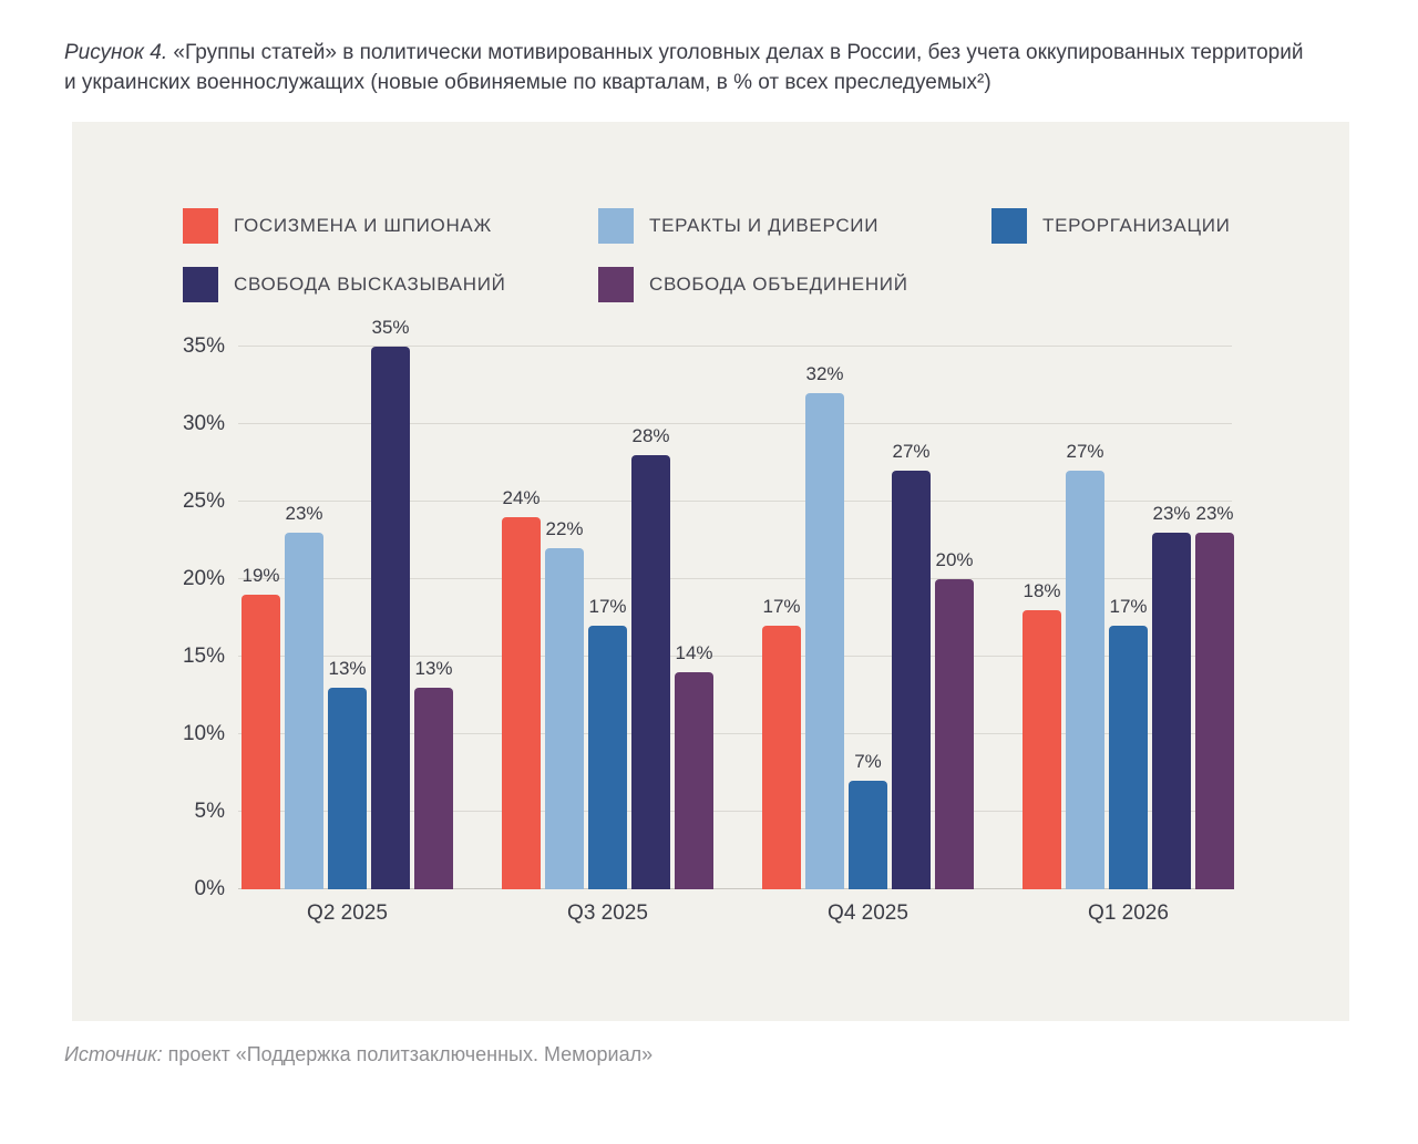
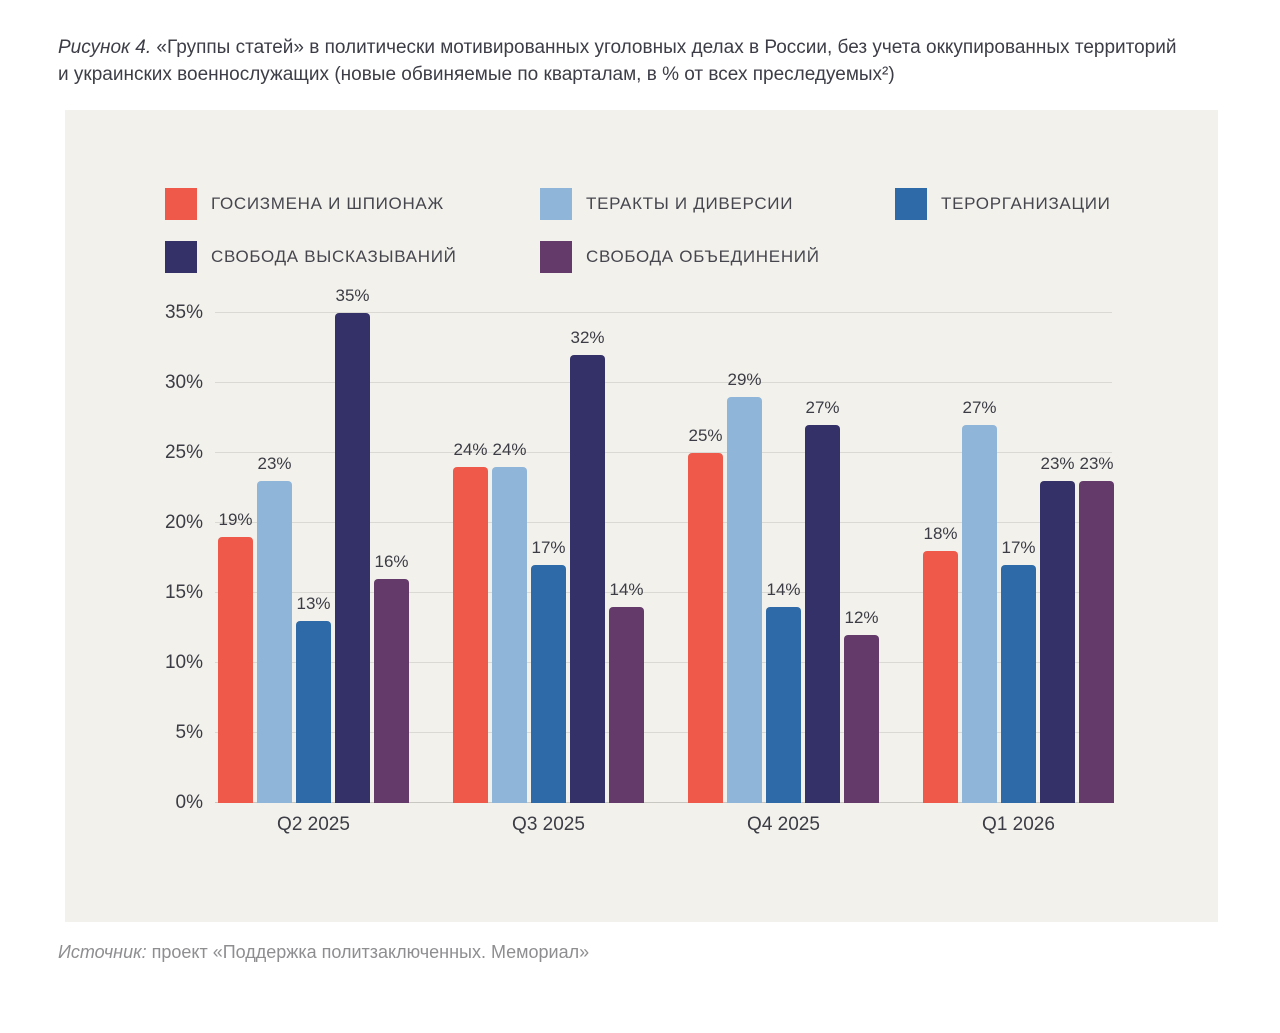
СВОБОДА ОБЪЕДИНЕНИЙ/Q2 2025: 13% -> 16%
ТЕРАКТЫ И ДИВЕРСИИ/Q3 2025: 22% -> 24%
СВОБОДА ВЫСКАЗЫВАНИЙ/Q3 2025: 28% -> 32%
ГОСИЗМЕНА И ШПИОНАЖ/Q4 2025: 17% -> 25%
ТЕРАКТЫ И ДИВЕРСИИ/Q4 2025: 32% -> 29%
ТЕРОРГАНИЗАЦИИ/Q4 2025: 7% -> 14%
СВОБОДА ОБЪЕДИНЕНИЙ/Q4 2025: 20% -> 12%
